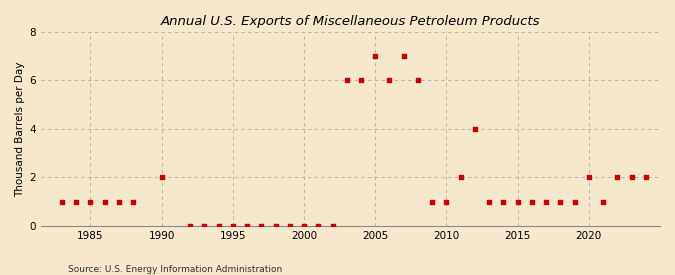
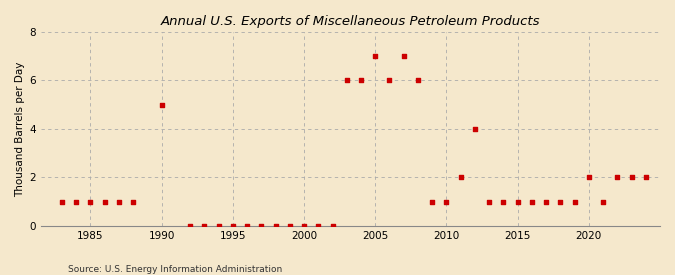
1990: 2 -> 5
